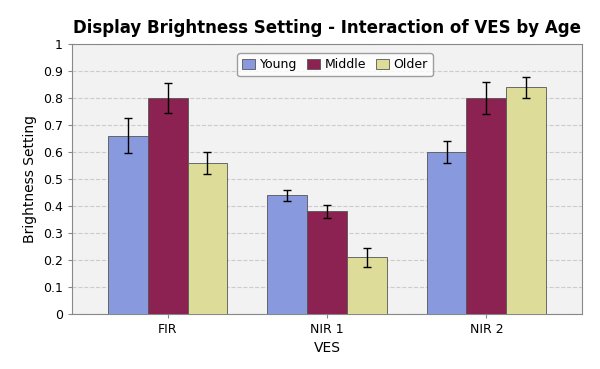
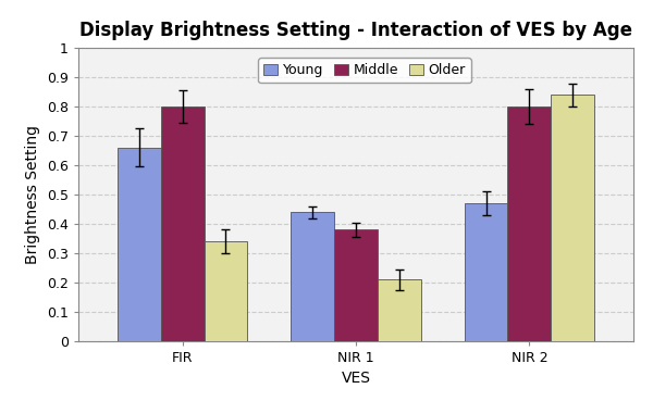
Older/FIR: 0.56 -> 0.34
Young/NIR 2: 0.60 -> 0.47
